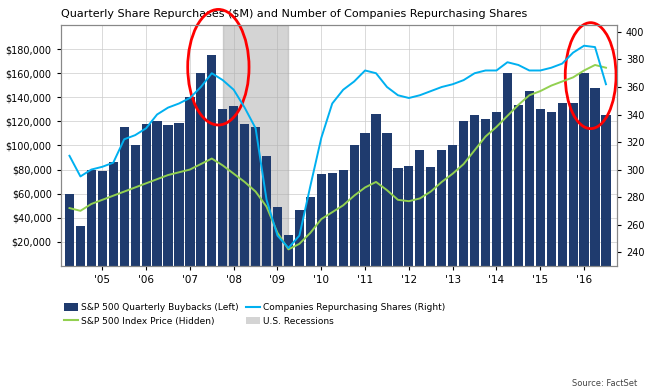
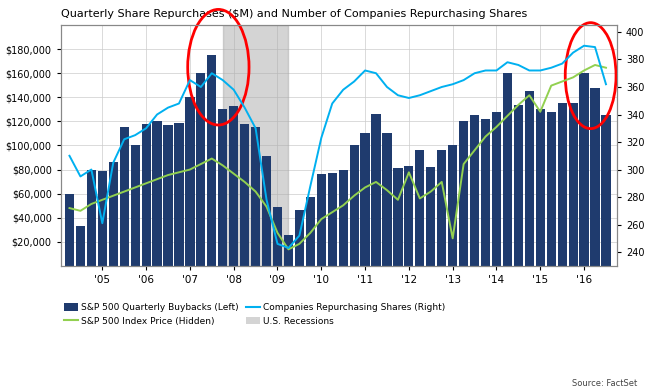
Companies Repurchasing Shares (Right)/'05: 302 -> 261
Companies Repurchasing Shares (Right)/'07: 352 -> 365
Companies Repurchasing Shares (Right)/'09: 252 -> 246
S&P 500 Index Price (Hidden)/'12: 277 -> 298
S&P 500 Index Price (Hidden)/'13: 297 -> 250
S&P 500 Index Price (Hidden)/'15: 357 -> 342
